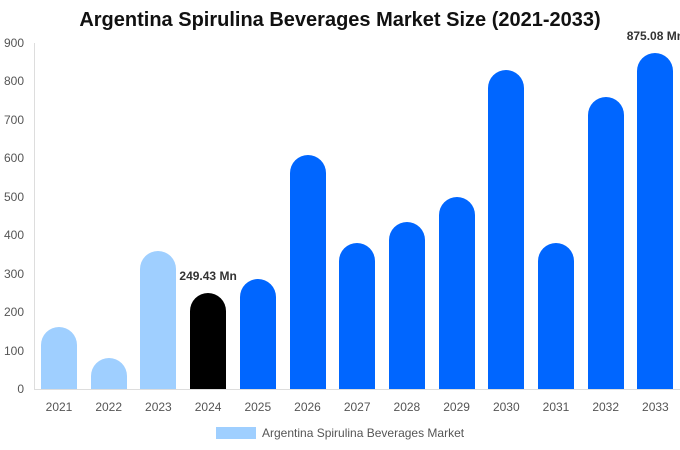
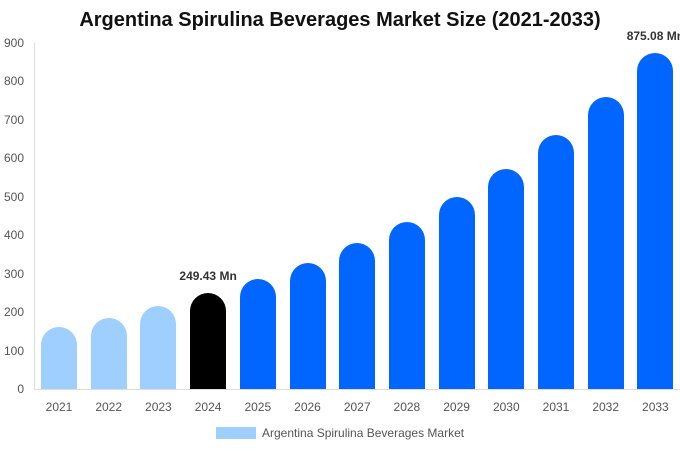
2022: 80 -> 180
2023: 360 -> 220
2026: 610 -> 330
2030: 830 -> 570
2031: 380 -> 660
